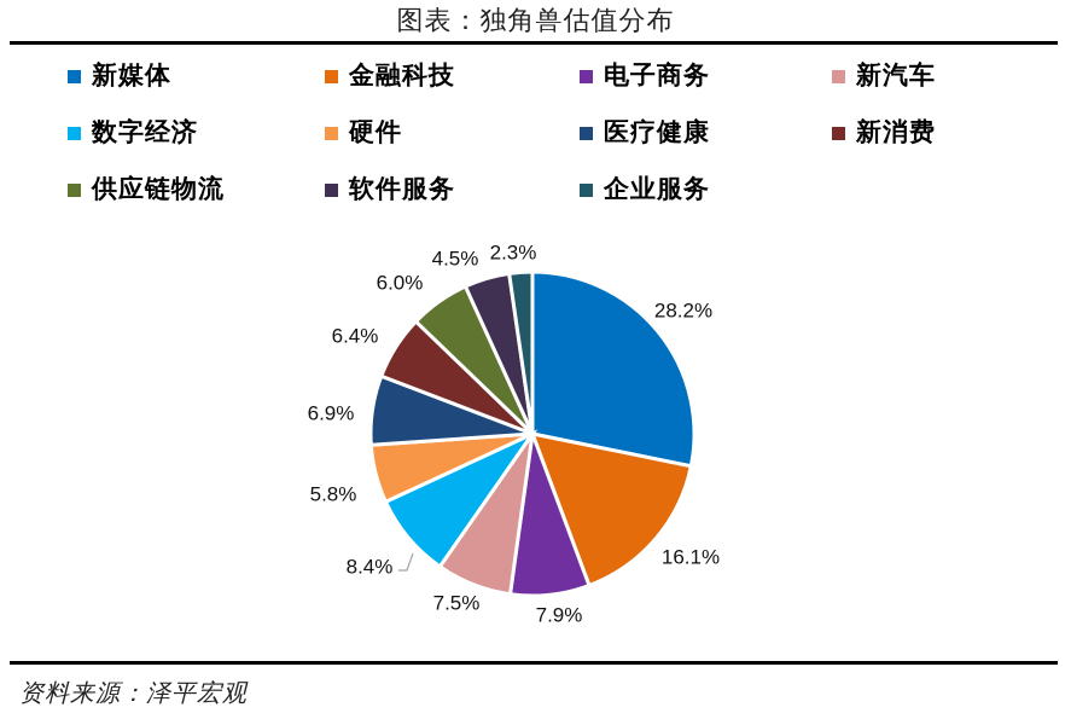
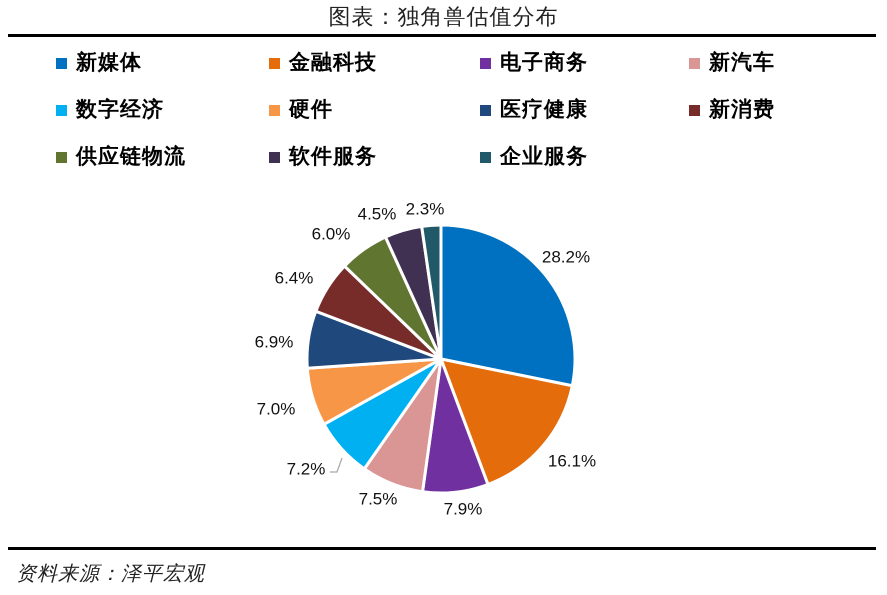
数字经济: 8.4% -> 7.2%
硬件: 5.8% -> 7.0%
